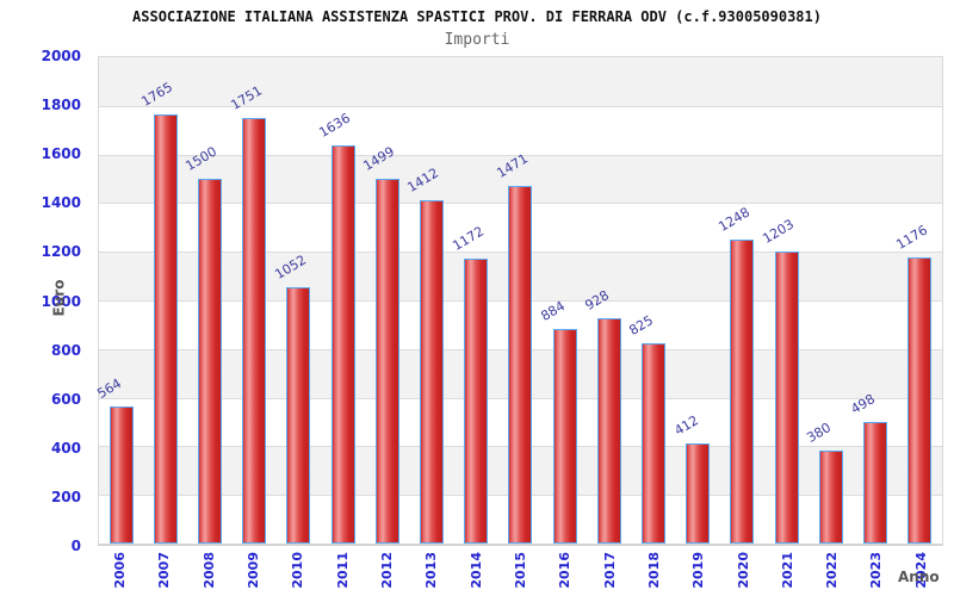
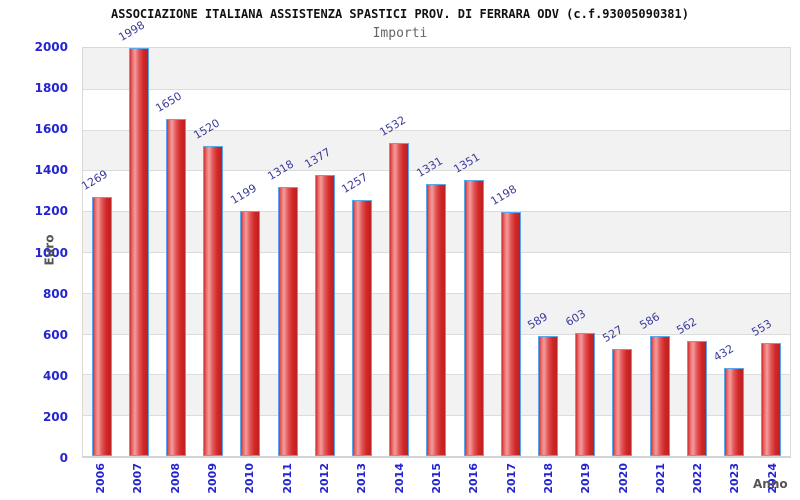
2006: 564 -> 1269
2007: 1765 -> 1998
2008: 1500 -> 1650
2009: 1751 -> 1520
2010: 1052 -> 1199
2011: 1636 -> 1318
2012: 1499 -> 1377
2013: 1412 -> 1257
2014: 1172 -> 1532
2015: 1471 -> 1331
2016: 884 -> 1351
2017: 928 -> 1198
2018: 825 -> 589
2019: 412 -> 603
2020: 1248 -> 527
2021: 1203 -> 586
2022: 380 -> 562
2023: 498 -> 432
2024: 1176 -> 553
